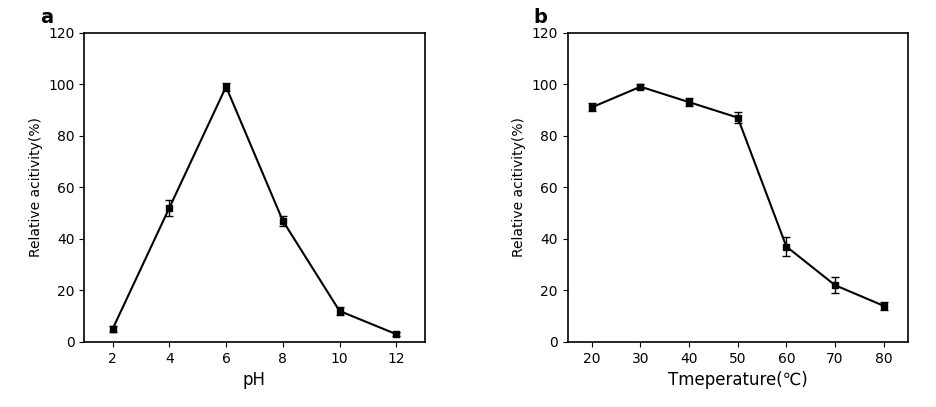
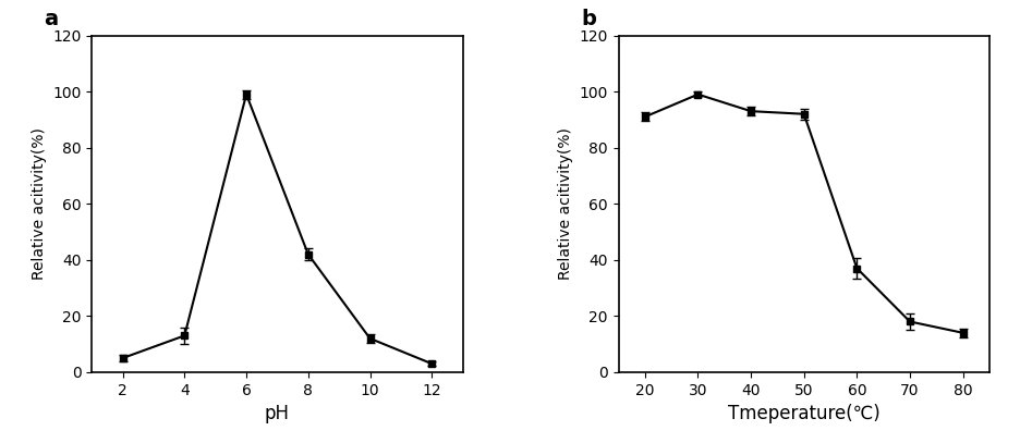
4: 52 -> 13
8: 47 -> 42
50: 87 -> 92
70: 22 -> 18
